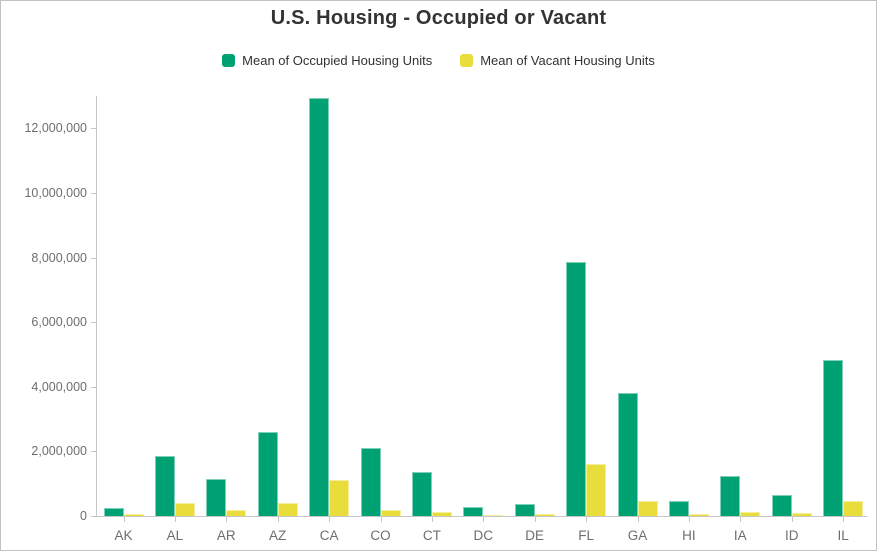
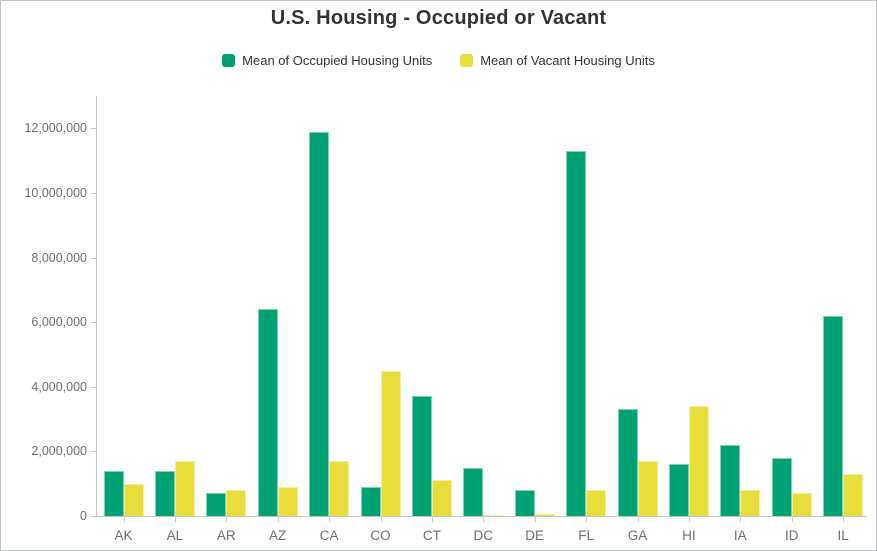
Mean of Occupied Housing Units/AK: 200000 -> 1400000
Mean of Vacant Housing Units/AK: 100000 -> 1000000
Mean of Occupied Housing Units/AL: 1900000 -> 1400000
Mean of Vacant Housing Units/AL: 400000 -> 1700000
Mean of Occupied Housing Units/AR: 1100000 -> 700000
Mean of Vacant Housing Units/AR: 200000 -> 800000
Mean of Occupied Housing Units/AZ: 2600000 -> 6400000
Mean of Vacant Housing Units/AZ: 400000 -> 900000
Mean of Occupied Housing Units/CA: 13000000 -> 11900000
Mean of Vacant Housing Units/CA: 1100000 -> 1700000
Mean of Occupied Housing Units/CO: 2100000 -> 900000
Mean of Vacant Housing Units/CO: 200000 -> 4500000
Mean of Occupied Housing Units/CT: 1400000 -> 3700000
Mean of Vacant Housing Units/CT: 100000 -> 1100000
Mean of Occupied Housing Units/DC: 300000 -> 1500000
Mean of Occupied Housing Units/DE: 400000 -> 800000
Mean of Occupied Housing Units/FL: 7800000 -> 11300000
Mean of Vacant Housing Units/FL: 1600000 -> 800000
Mean of Occupied Housing Units/GA: 3800000 -> 3300000
Mean of Vacant Housing Units/GA: 500000 -> 1700000
Mean of Occupied Housing Units/HI: 500000 -> 1600000
Mean of Vacant Housing Units/HI: 100000 -> 3400000
Mean of Occupied Housing Units/IA: 1200000 -> 2200000
Mean of Vacant Housing Units/IA: 100000 -> 800000
Mean of Occupied Housing Units/ID: 600000 -> 1800000
Mean of Vacant Housing Units/ID: 100000 -> 700000
Mean of Occupied Housing Units/IL: 4800000 -> 6200000
Mean of Vacant Housing Units/IL: 500000 -> 1300000
